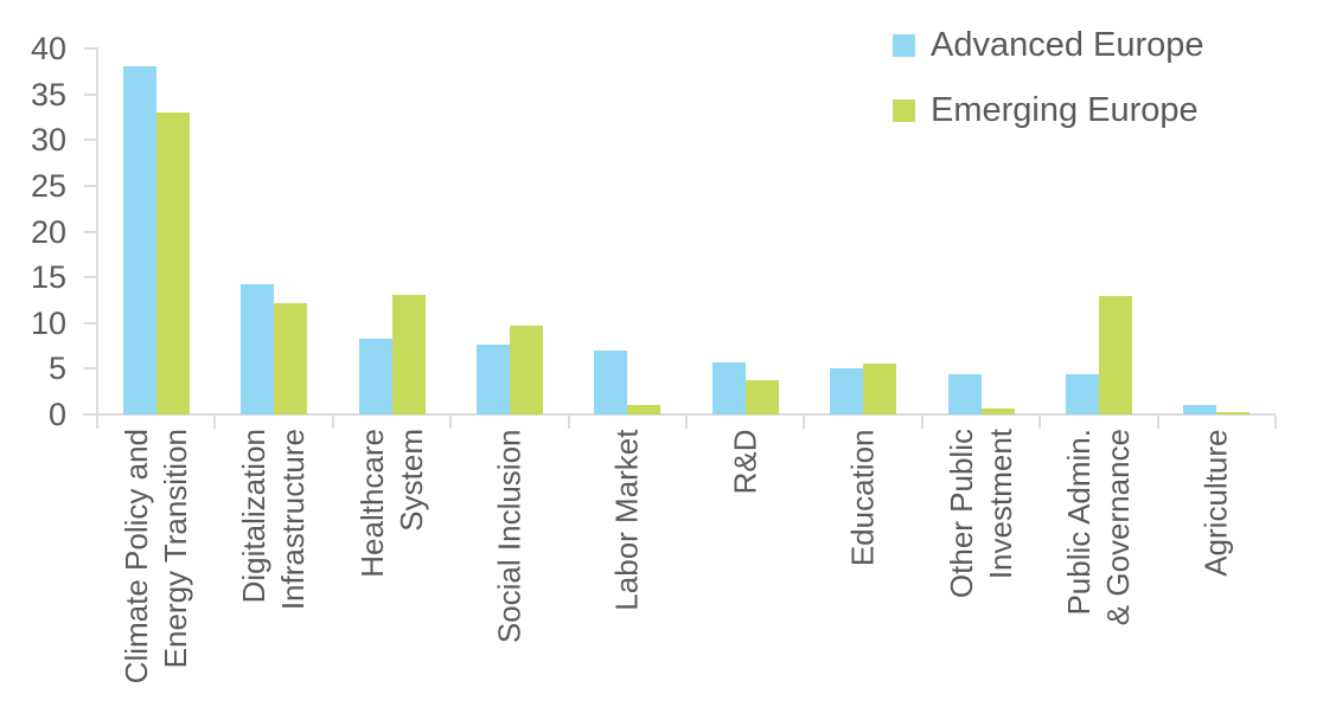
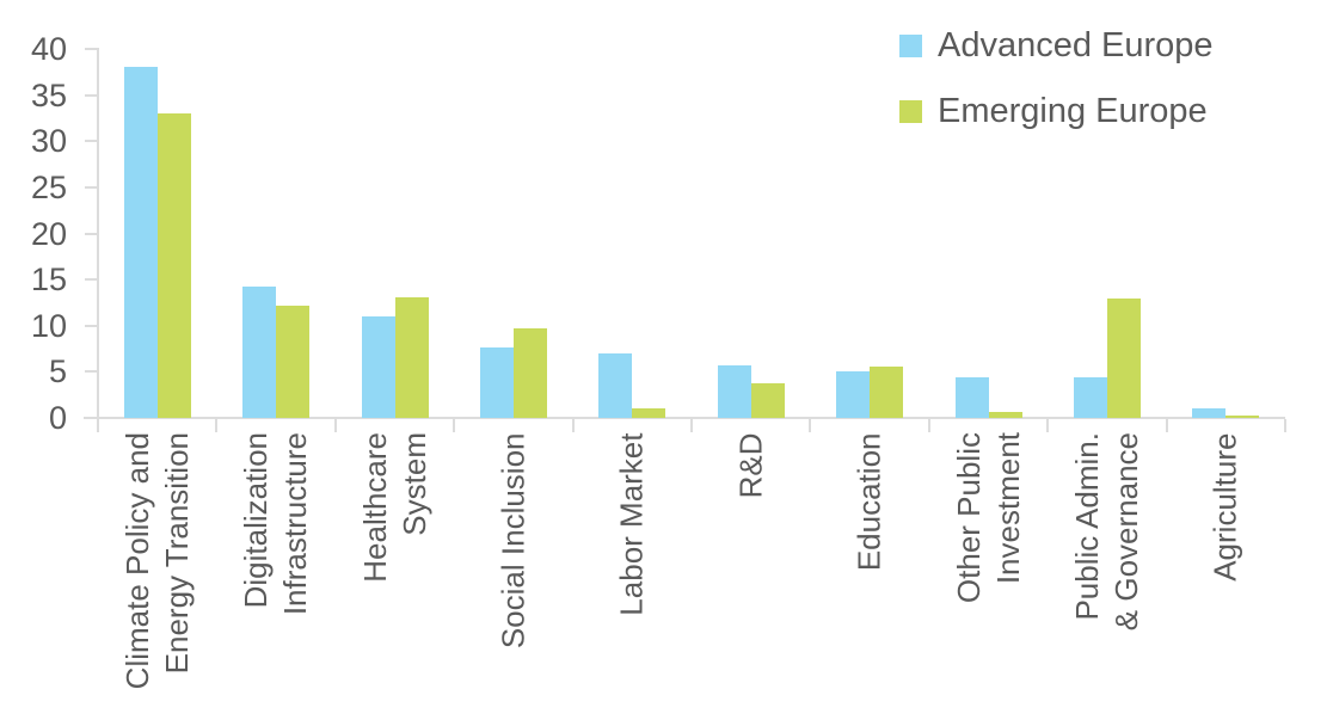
Advanced Europe/Healthcare System: 8 -> 11
